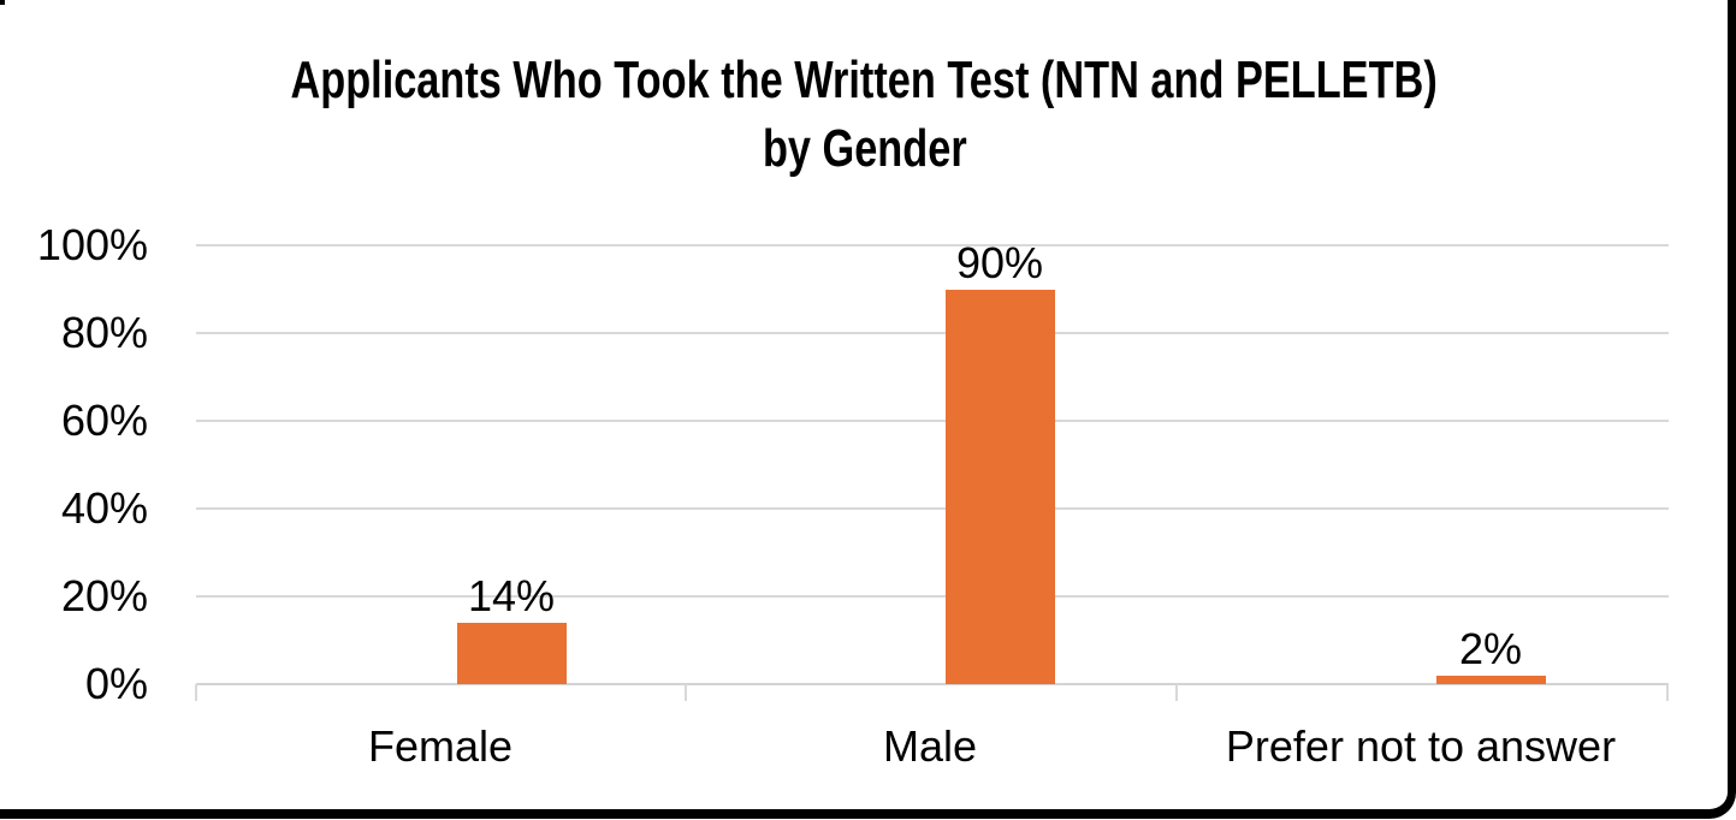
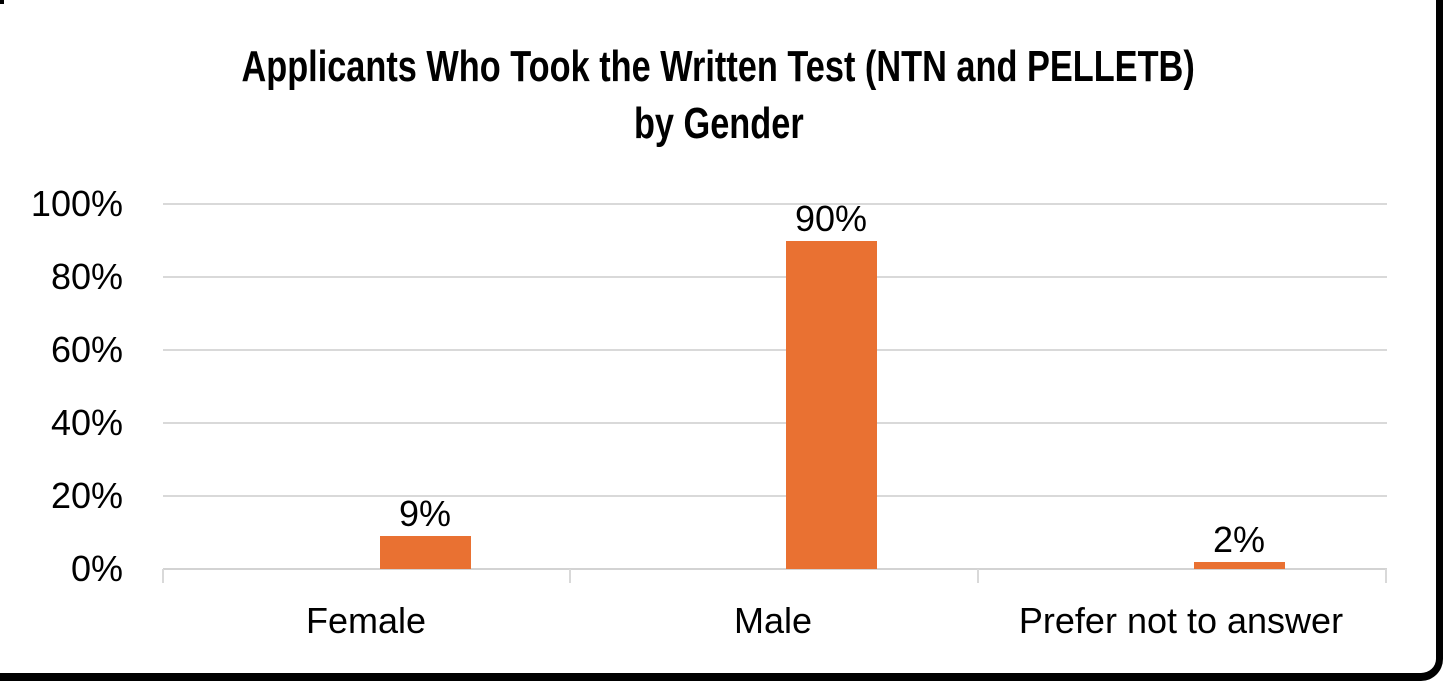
Female: 14% -> 9%
